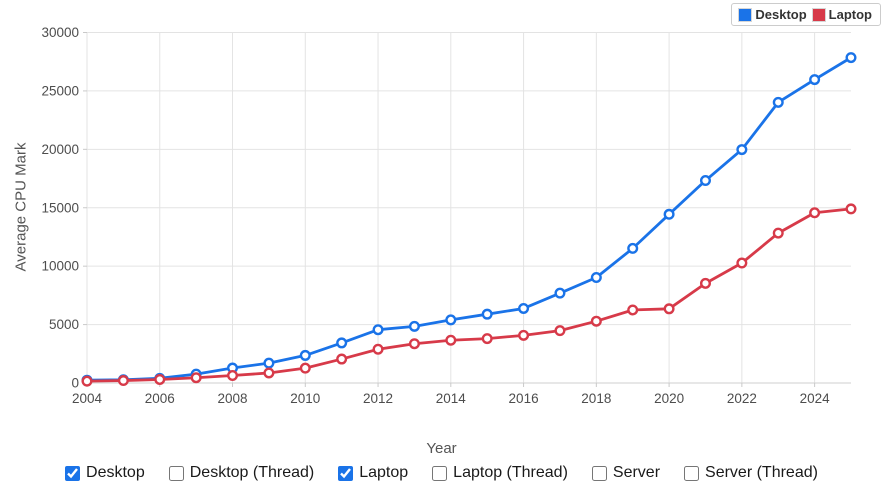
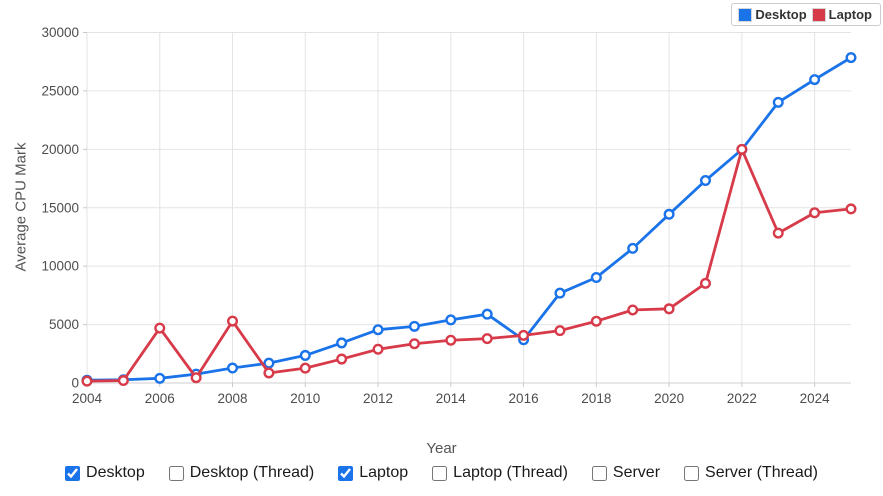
Laptop/2006: 300 -> 4700
Laptop/2008: 600 -> 5300
Desktop/2016: 6400 -> 3700
Laptop/2022: 10300 -> 20000
